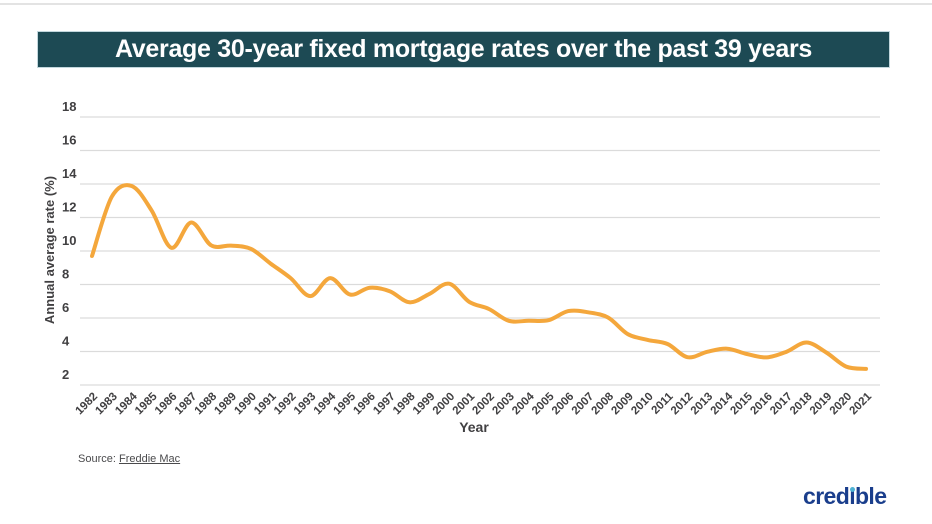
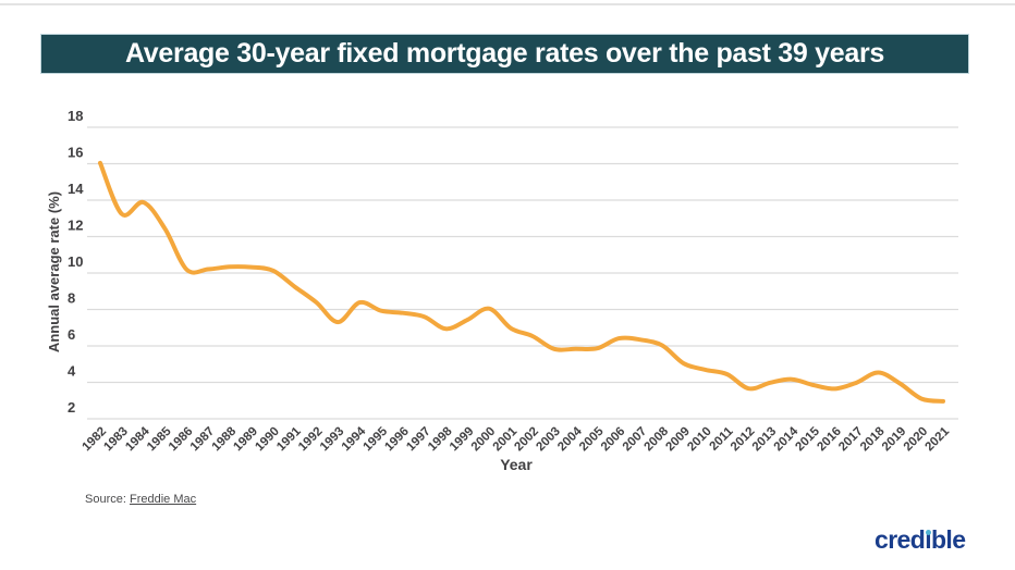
1982: 9.7 -> 16.0
1987: 11.7 -> 10.2
1995: 7.4 -> 7.9
